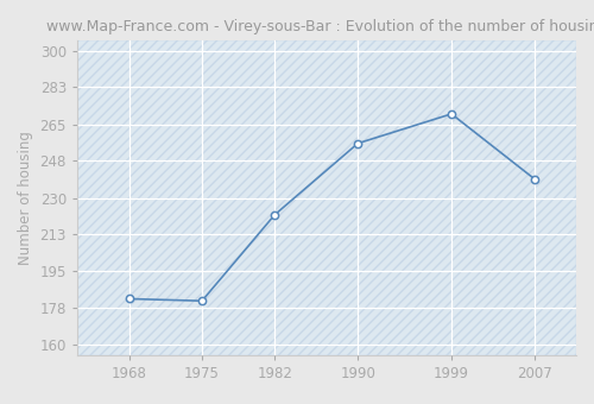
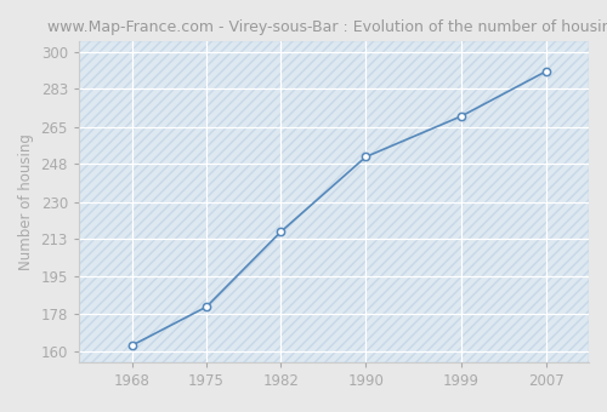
1968: 182 -> 163
1982: 222 -> 216
1990: 256 -> 251
2007: 239 -> 291
